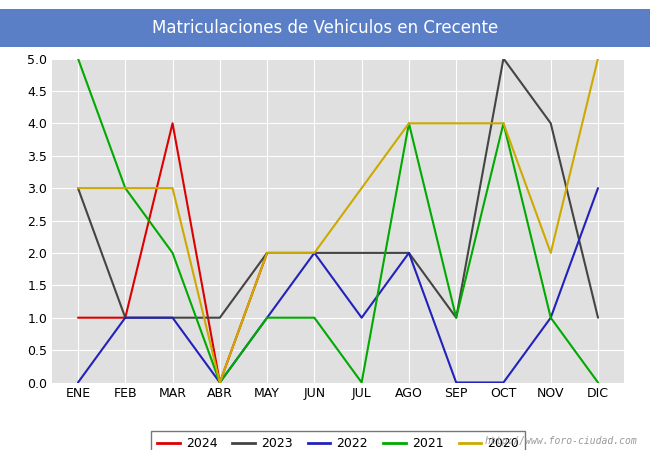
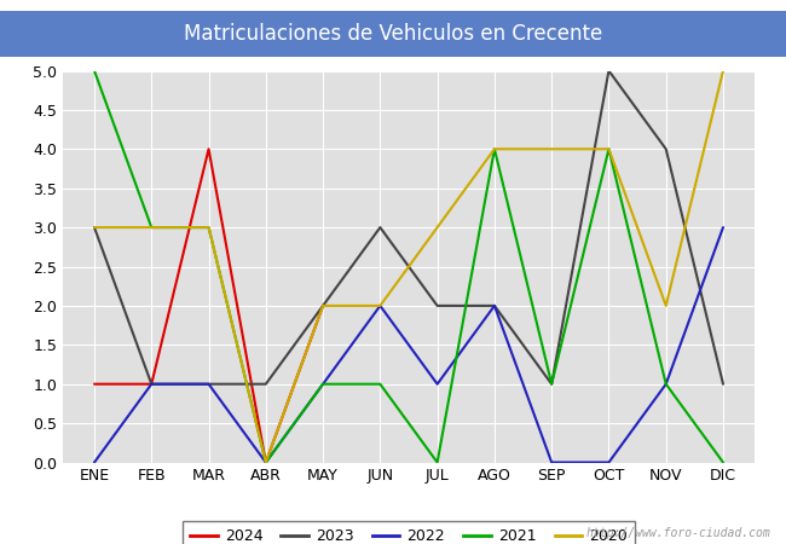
2021/MAR: 2 -> 3
2023/JUN: 2 -> 3
